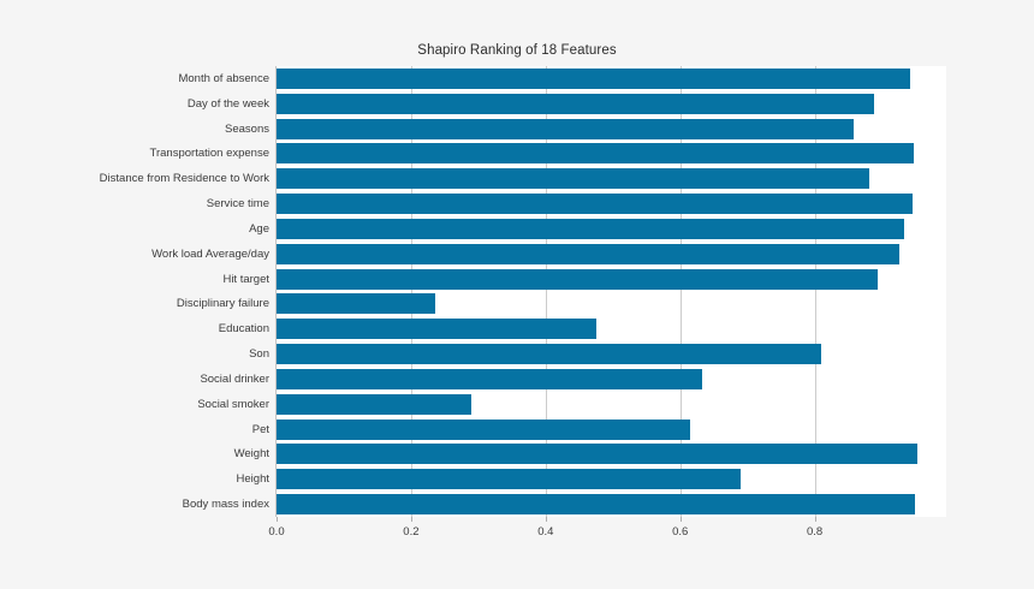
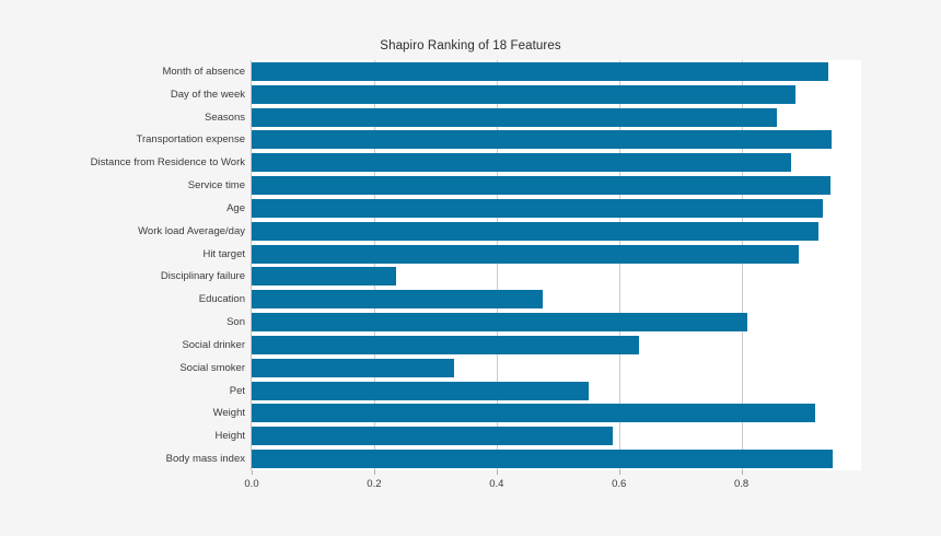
Social smoker: 0.29 -> 0.33
Pet: 0.61 -> 0.55
Weight: 0.95 -> 0.92
Height: 0.69 -> 0.59
